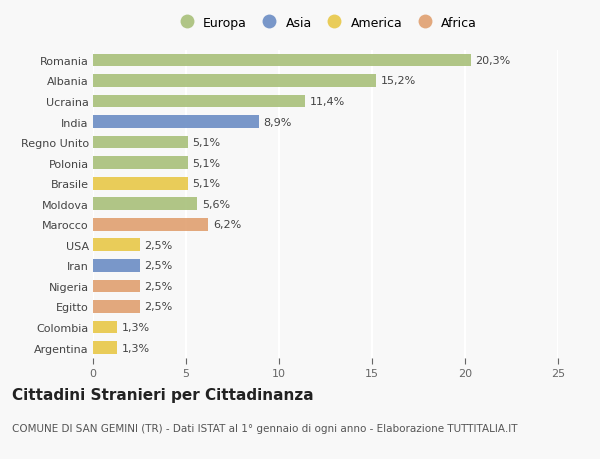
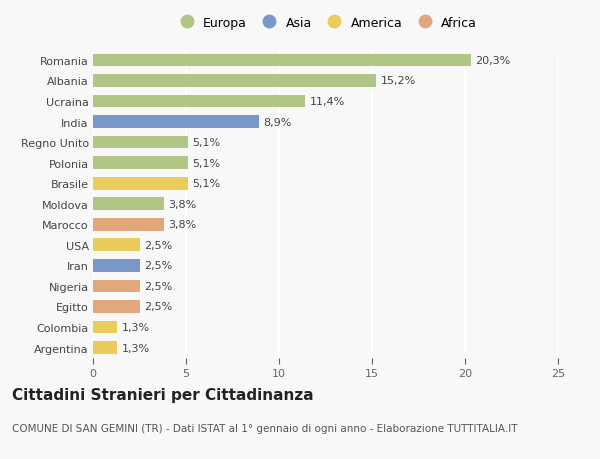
Moldova: 5,6% -> 3,8%
Marocco: 6,2% -> 3,8%
